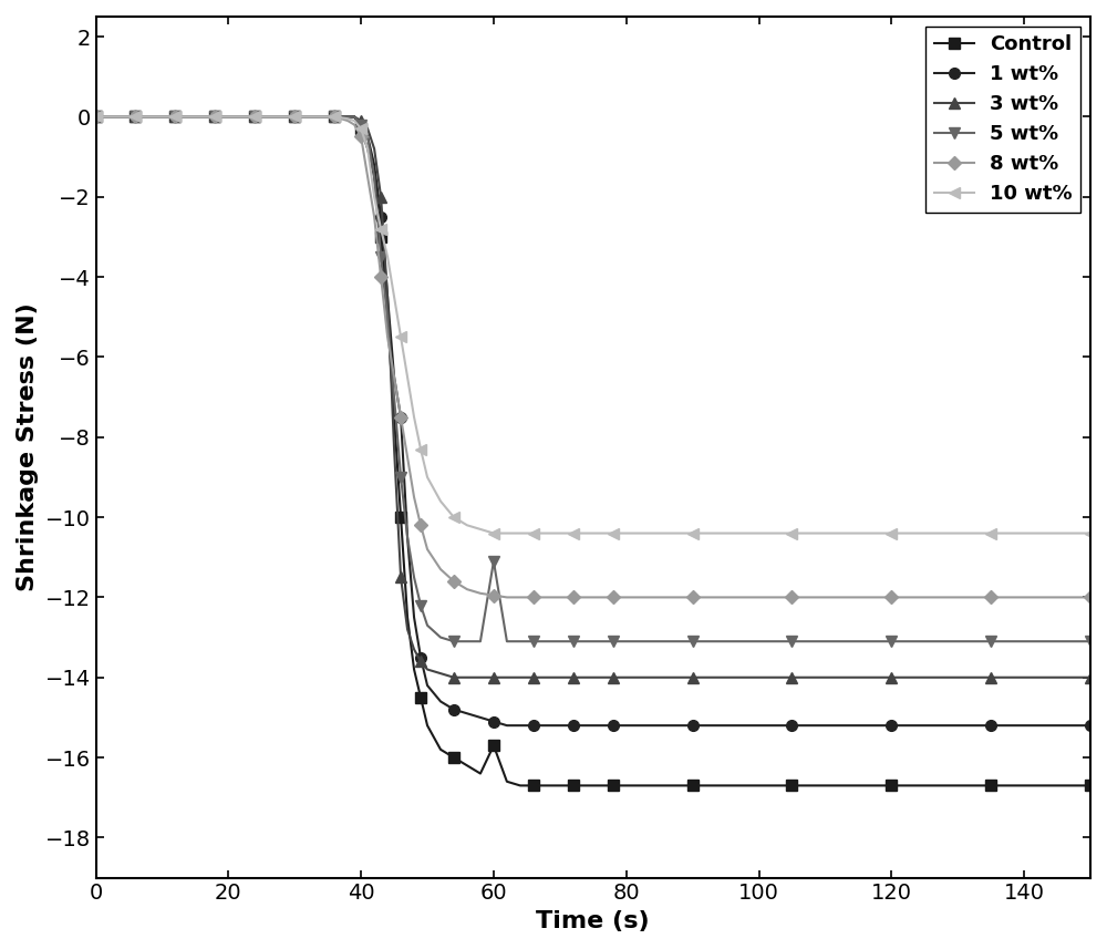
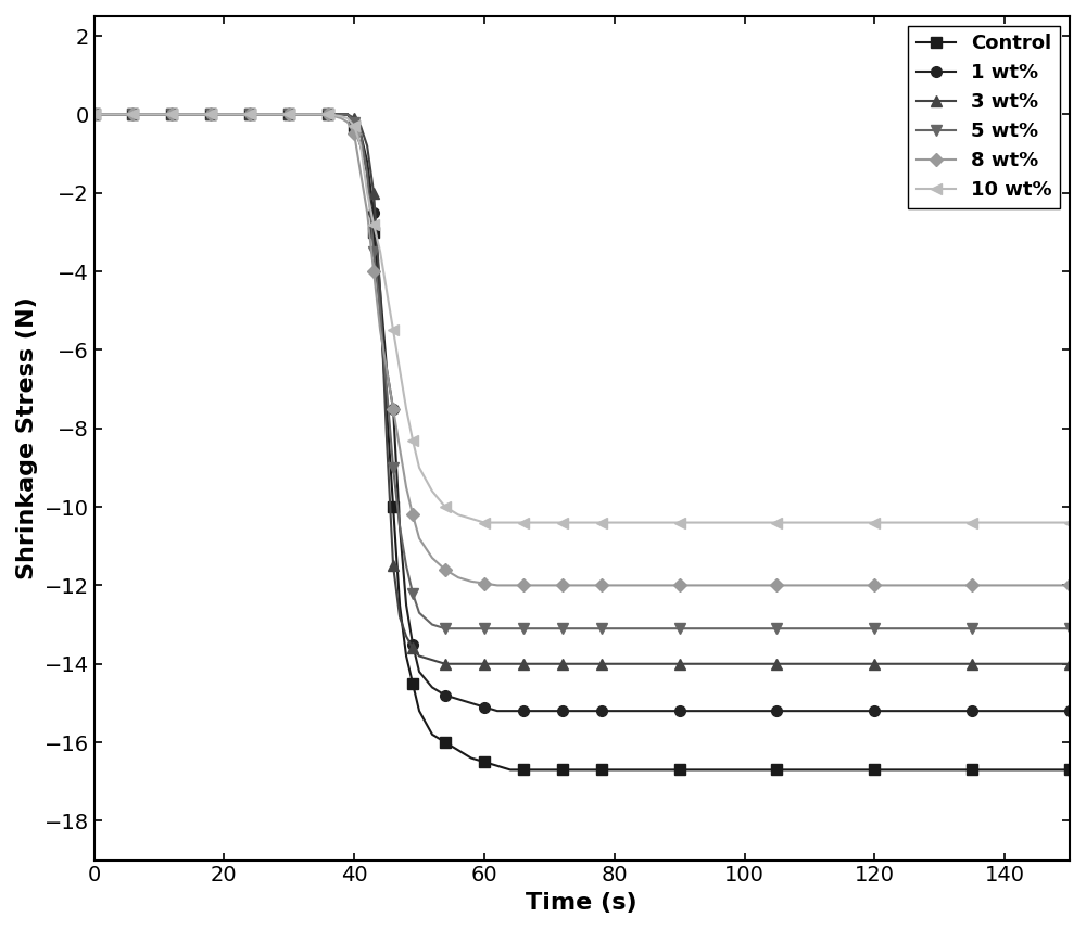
Control/60: -15.7 -> -16.5
5 wt%/60: -11.1 -> -13.1
